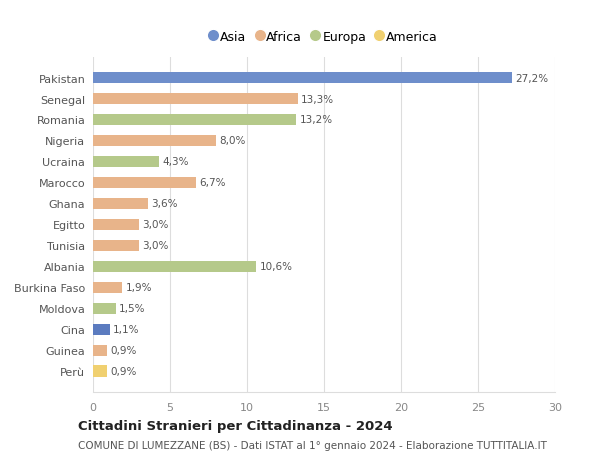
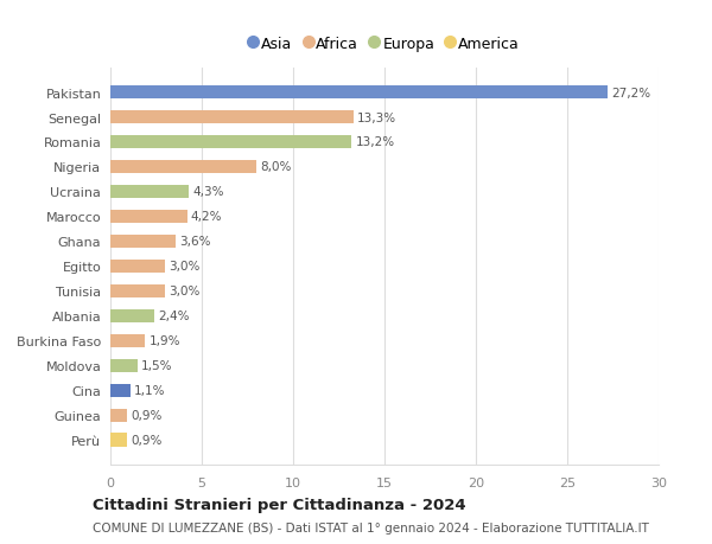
Marocco: 6,7% -> 4,2%
Albania: 10,6% -> 2,4%
